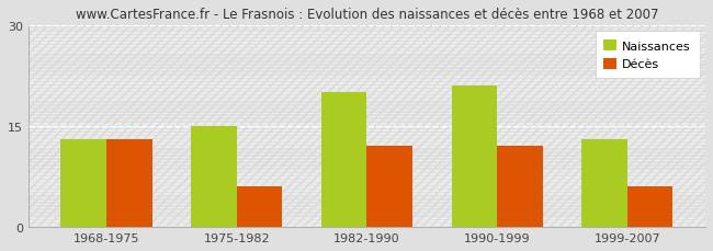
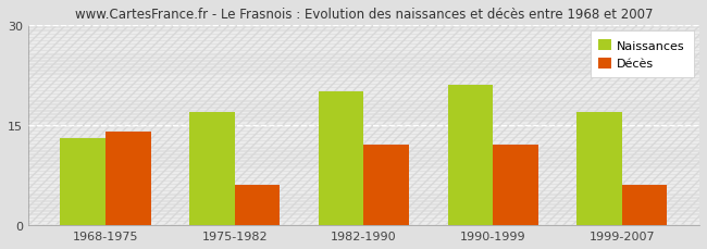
Décès/1968-1975: 13 -> 14
Naissances/1975-1982: 15 -> 17
Naissances/1999-2007: 13 -> 17
